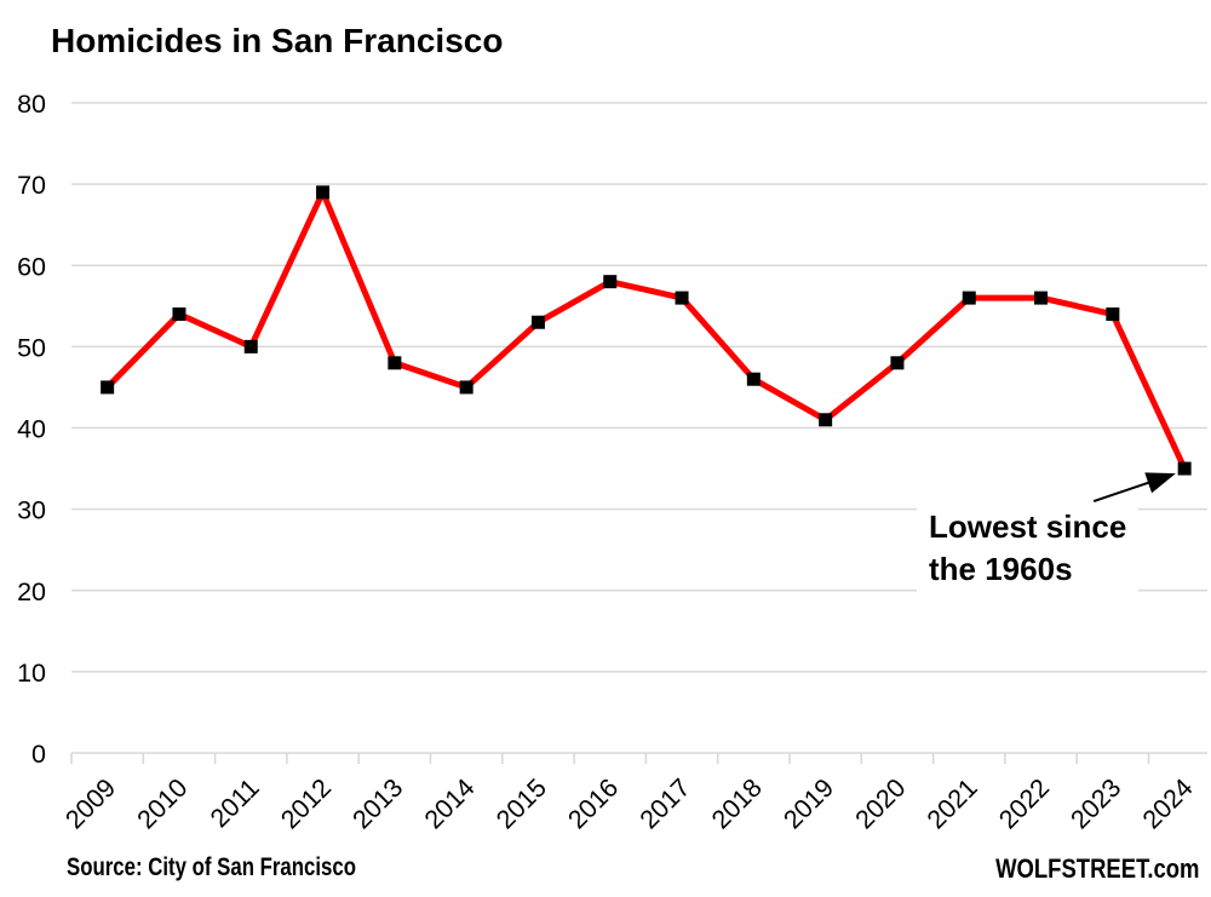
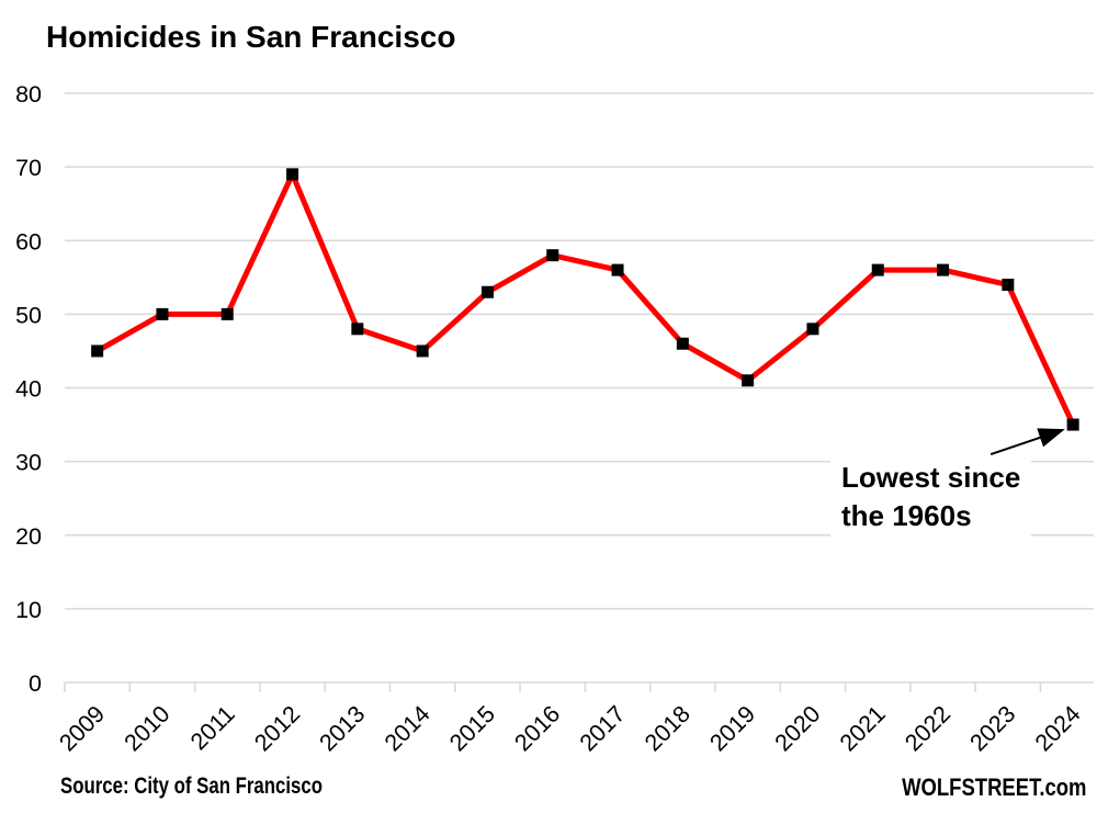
2010: 54 -> 50
